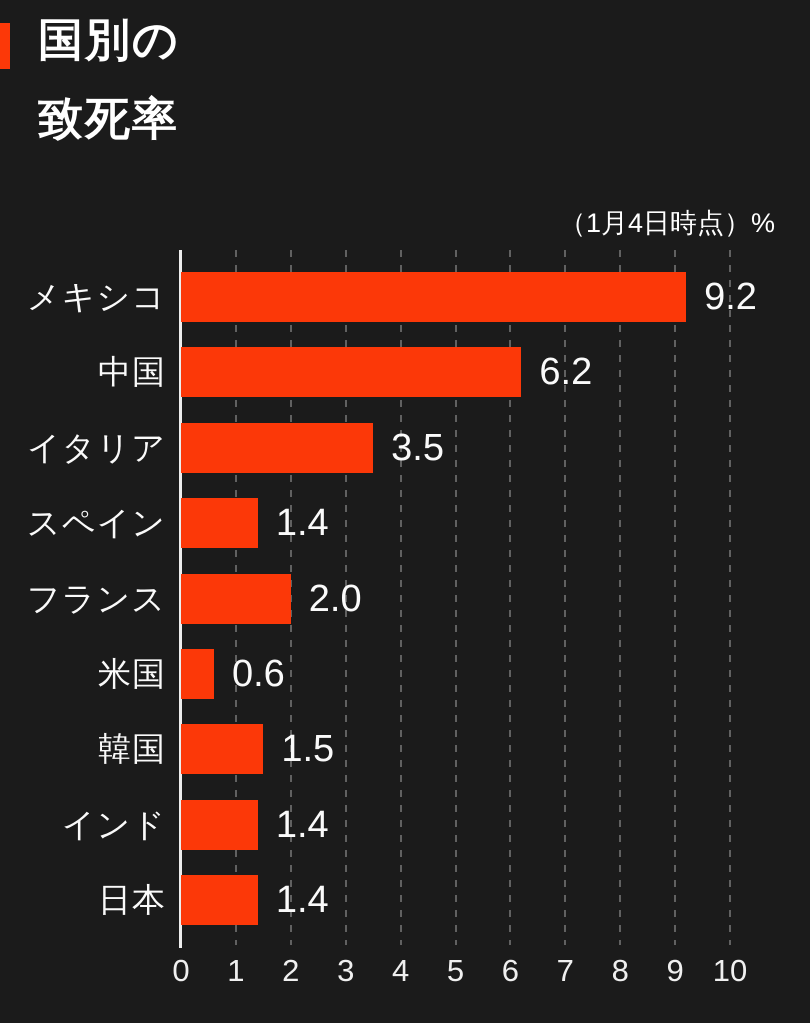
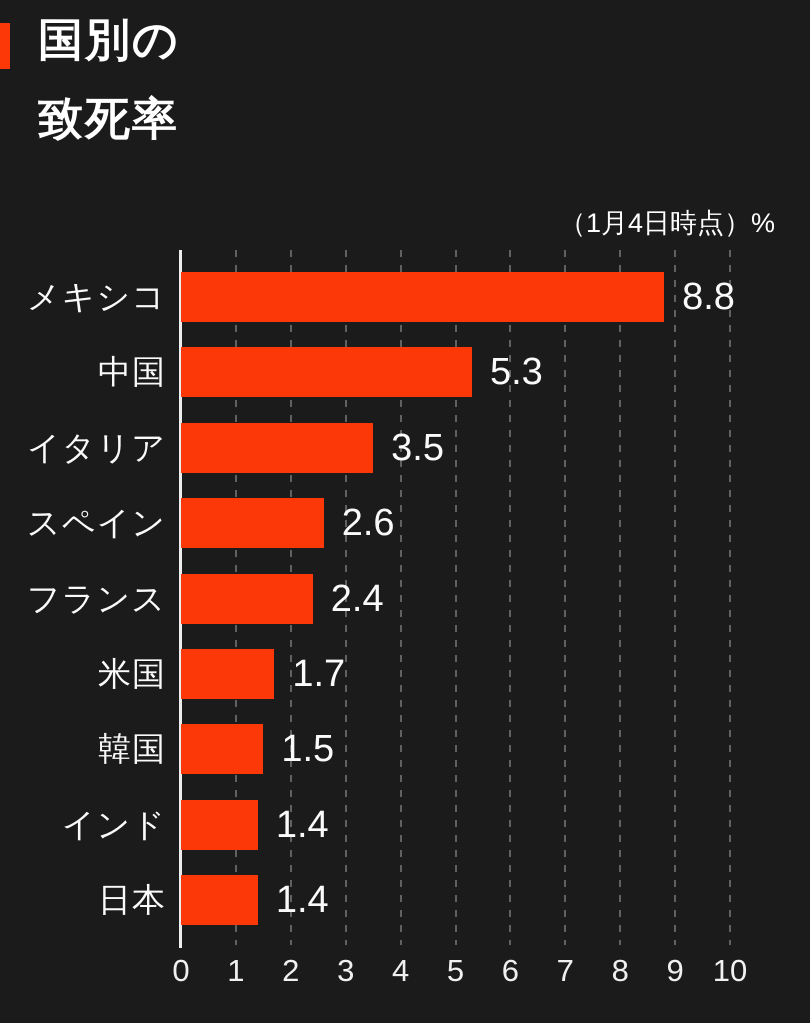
メキシコ: 9.2 -> 8.8
中国: 6.2 -> 5.3
スペイン: 1.4 -> 2.6
フランス: 2.0 -> 2.4
米国: 0.6 -> 1.7
